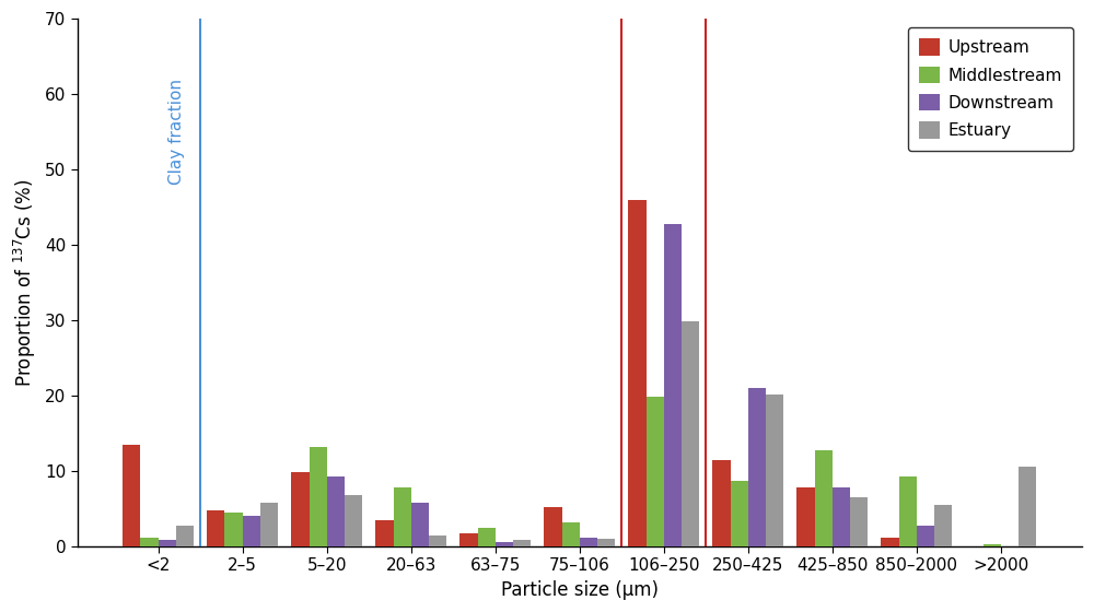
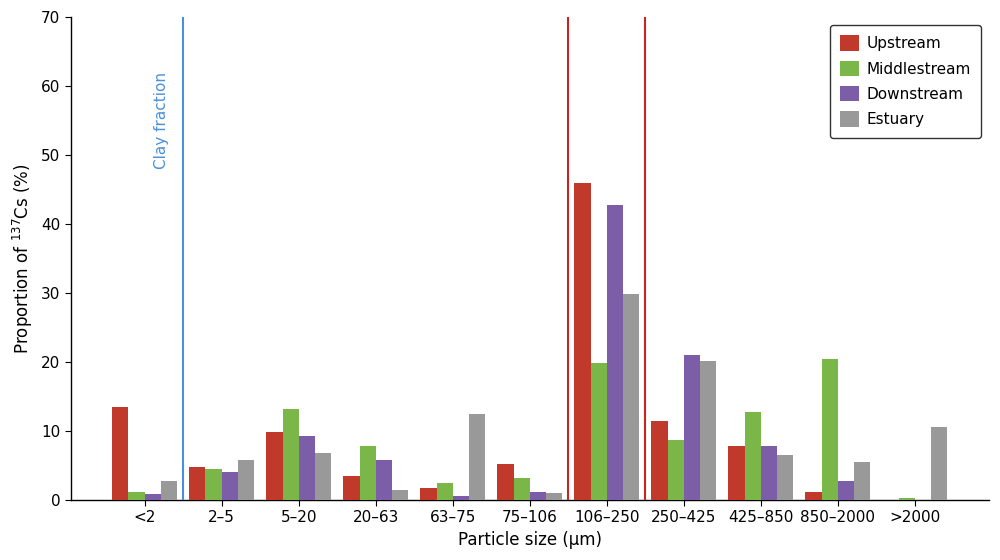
Estuary/63–75: 0.9 -> 12.4
Middlestream/850–2000: 9.3 -> 20.4
